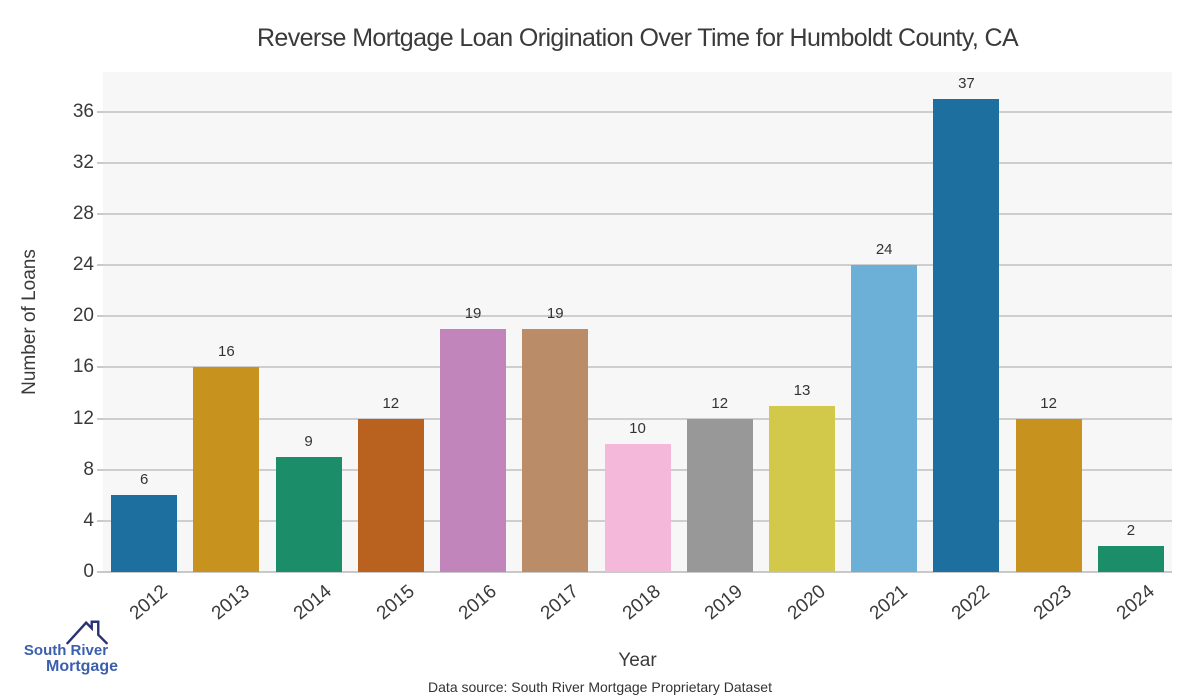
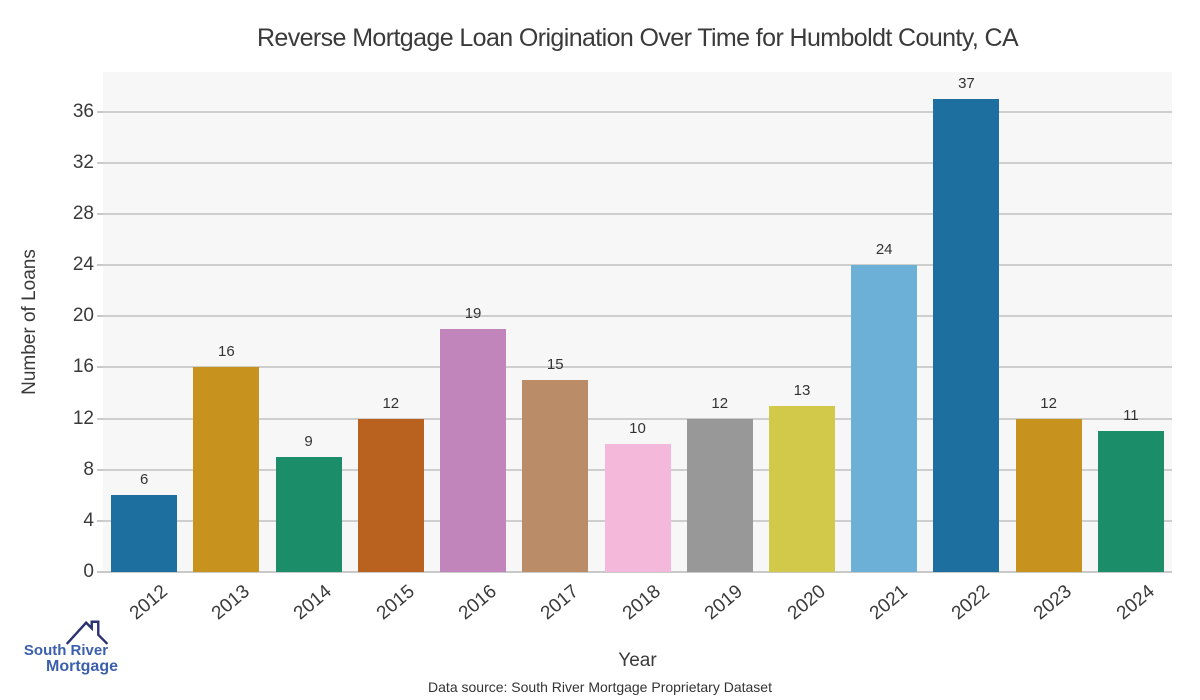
2017: 19 -> 15
2024: 2 -> 11
